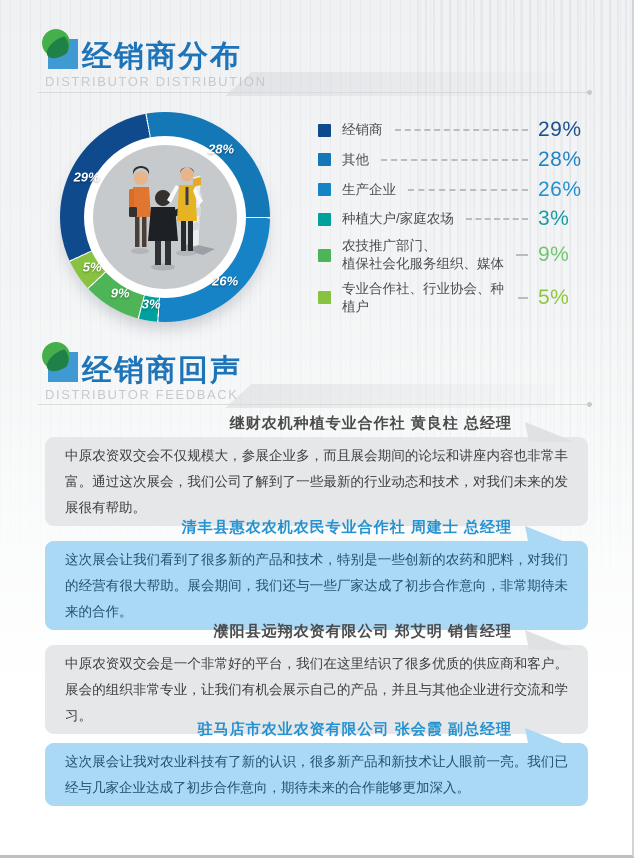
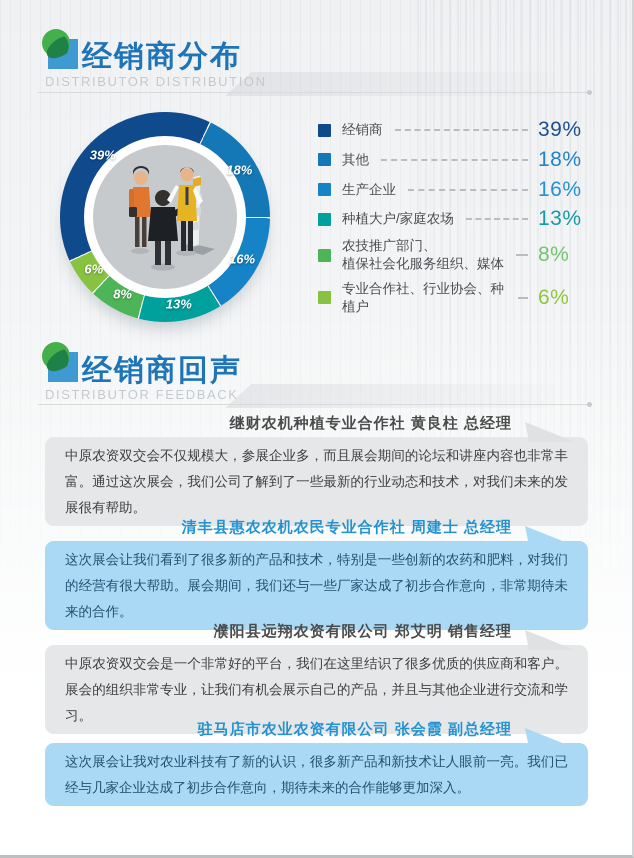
经销商: 29% -> 39%
其他: 28% -> 18%
生产企业: 26% -> 16%
种植大户/家庭农场: 3% -> 13%
农技推广部门、 植保社会化服务组织、媒体: 9% -> 8%
专业合作社、行业协会、种植户: 5% -> 6%
